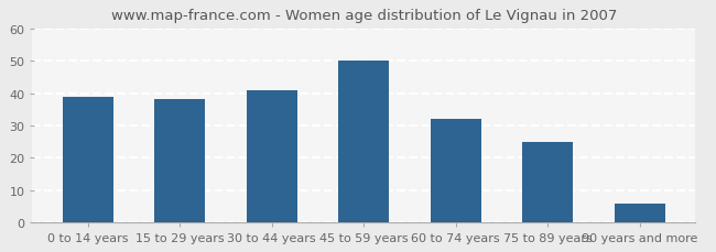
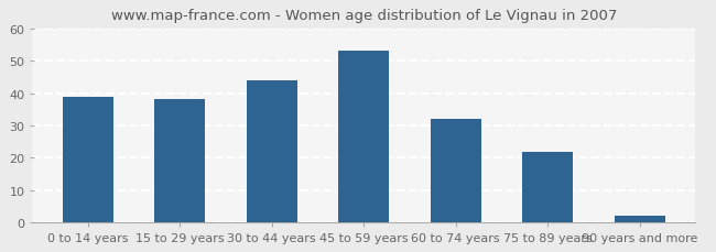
30 to 44 years: 41 -> 44
45 to 59 years: 50 -> 53
75 to 89 years: 25 -> 22
90 years and more: 6 -> 2
